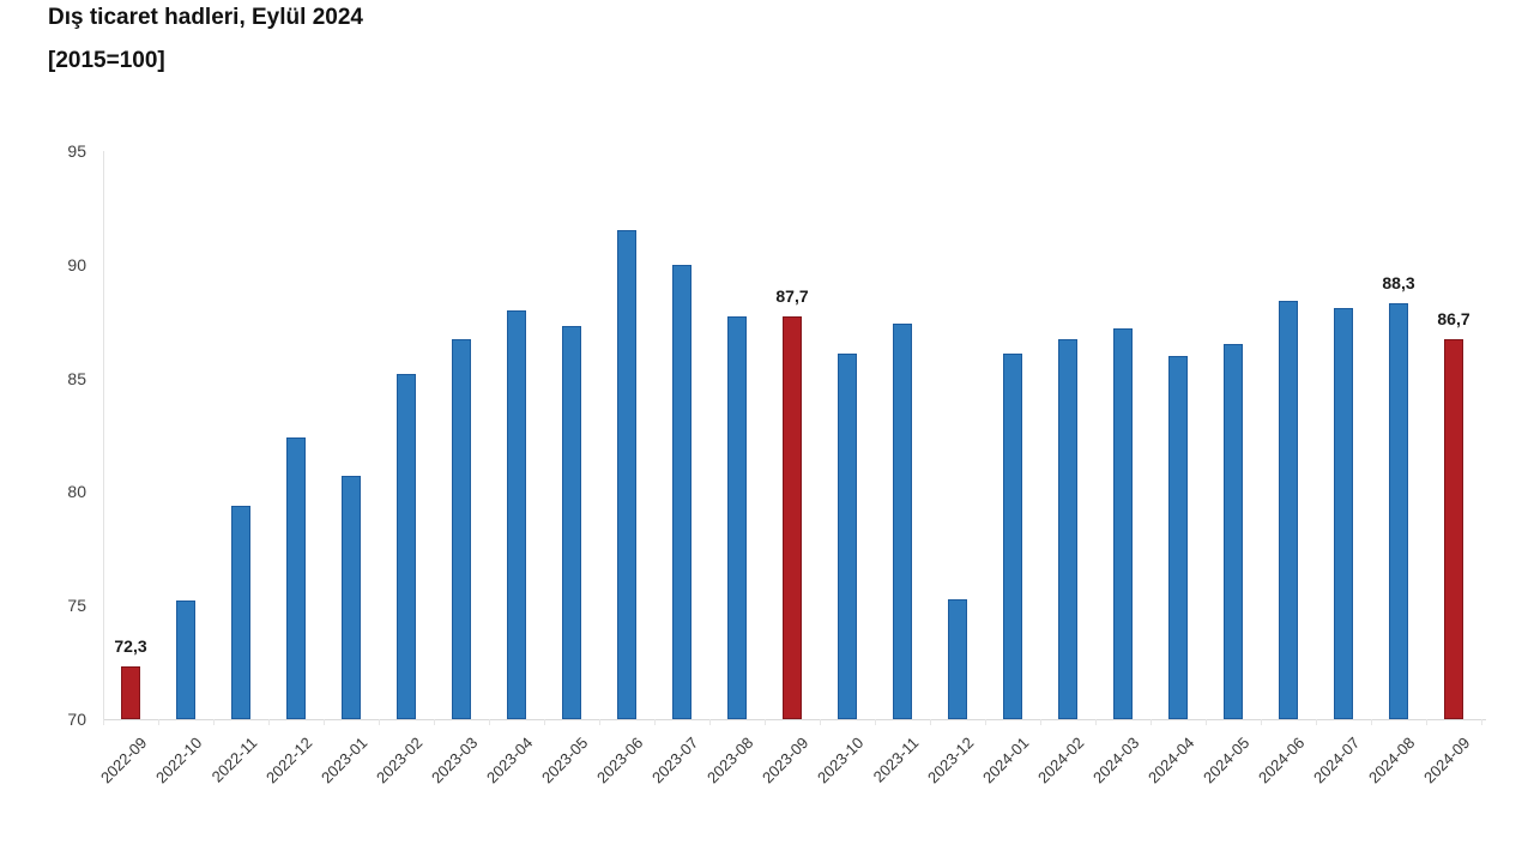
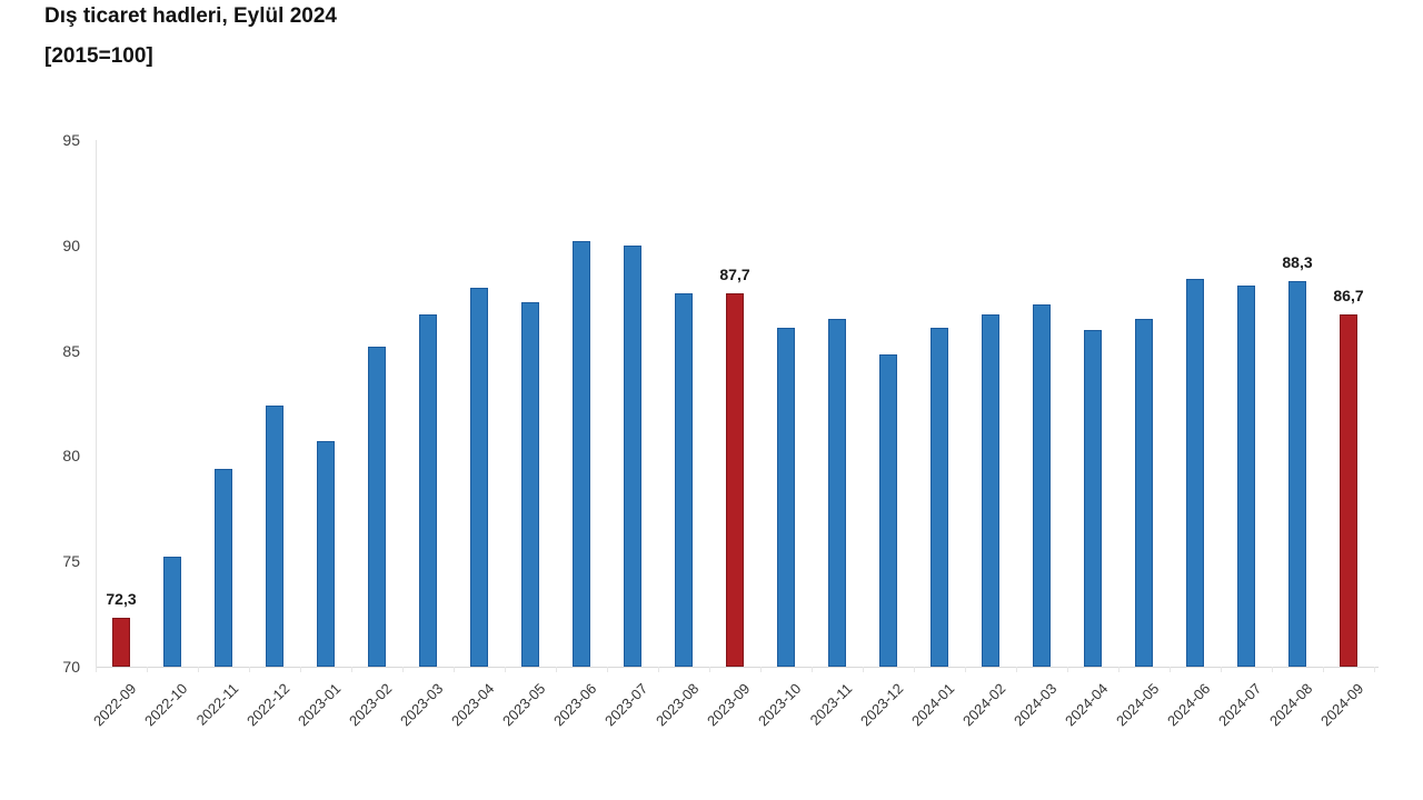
2023-06: 91.5 -> 90.2
2023-11: 87.4 -> 86.5
2023-12: 75.3 -> 84.8
